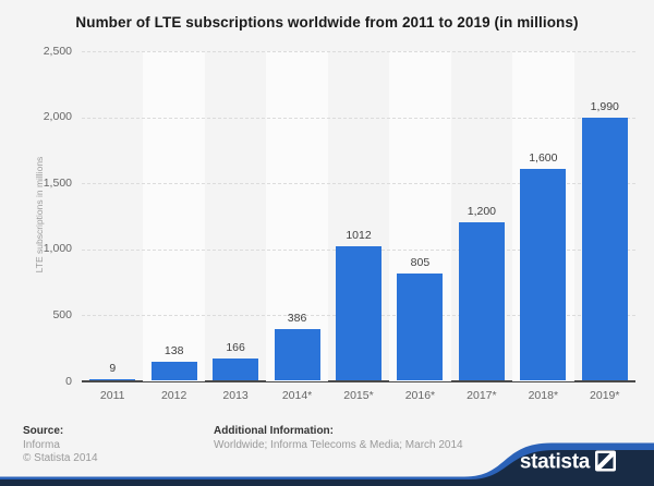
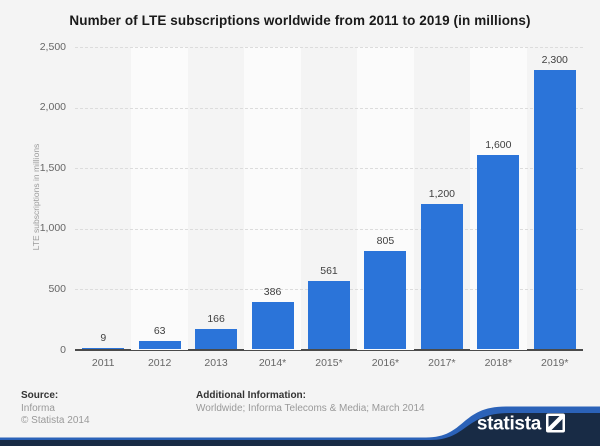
2012: 138 -> 63
2015*: 1012 -> 561
2019*: 1,990 -> 2,300
